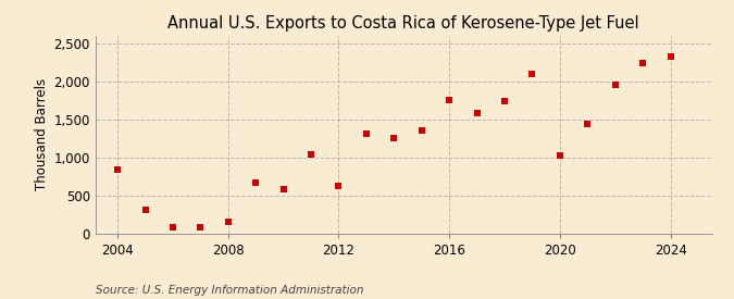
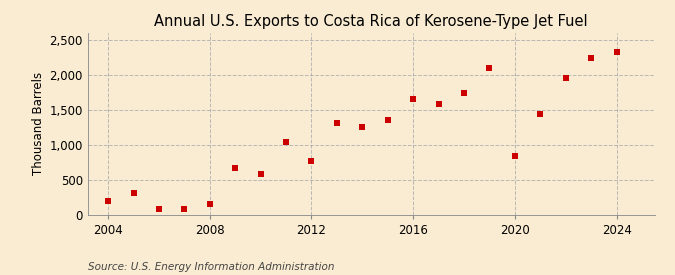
2004: 840 -> 190
2012: 620 -> 760
2016: 1,760 -> 1,660
2020: 1,020 -> 840
